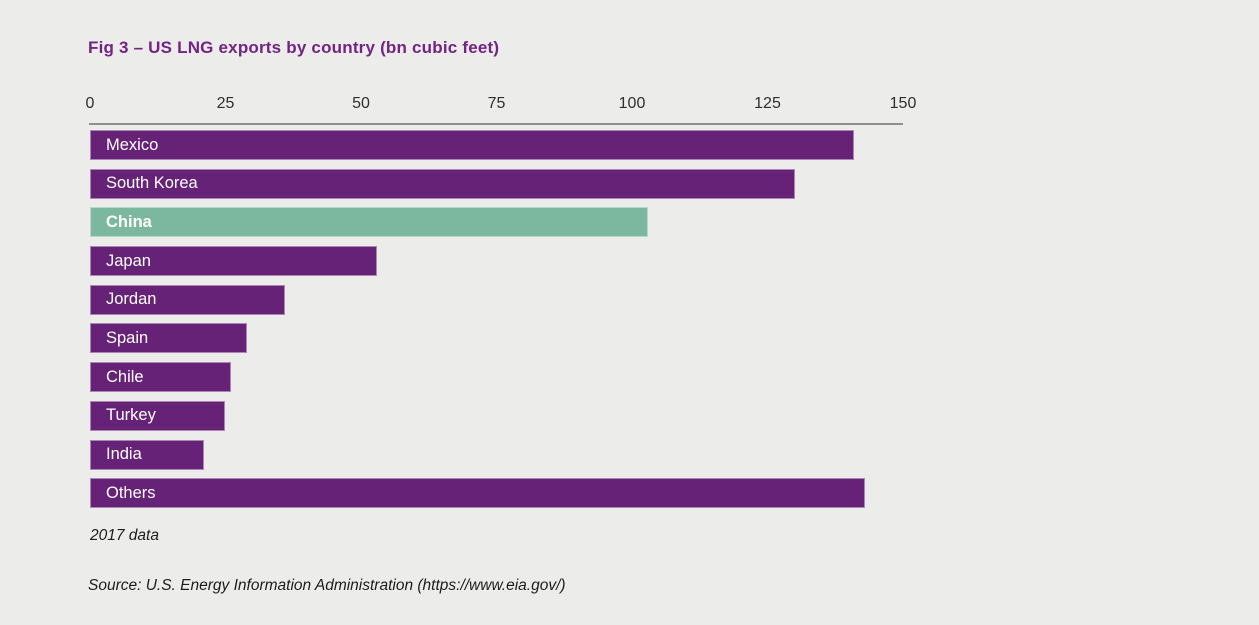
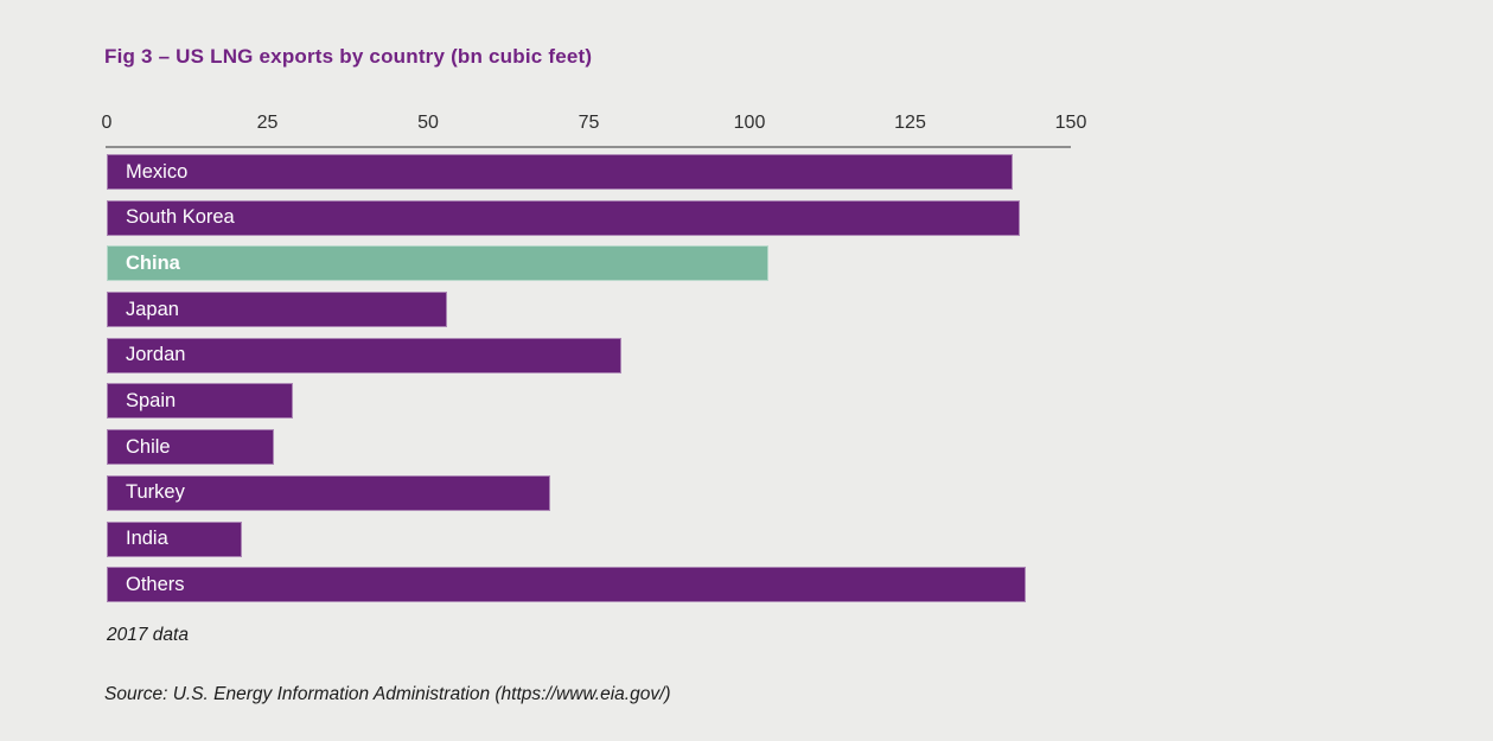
South Korea: 130 -> 142
Jordan: 36 -> 80
Turkey: 25 -> 69
